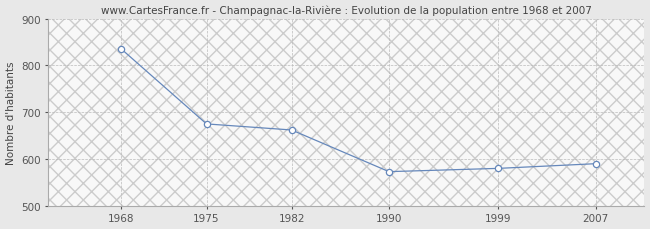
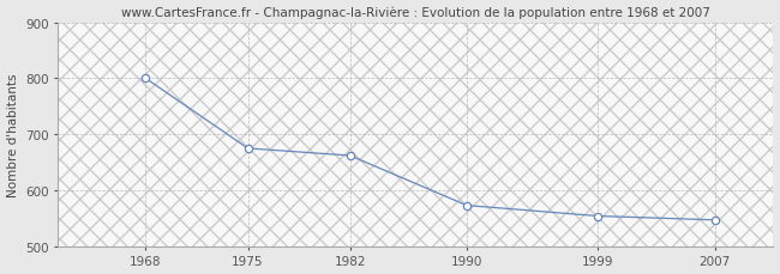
1968: 835 -> 800
1999: 580 -> 554
2007: 590 -> 547
